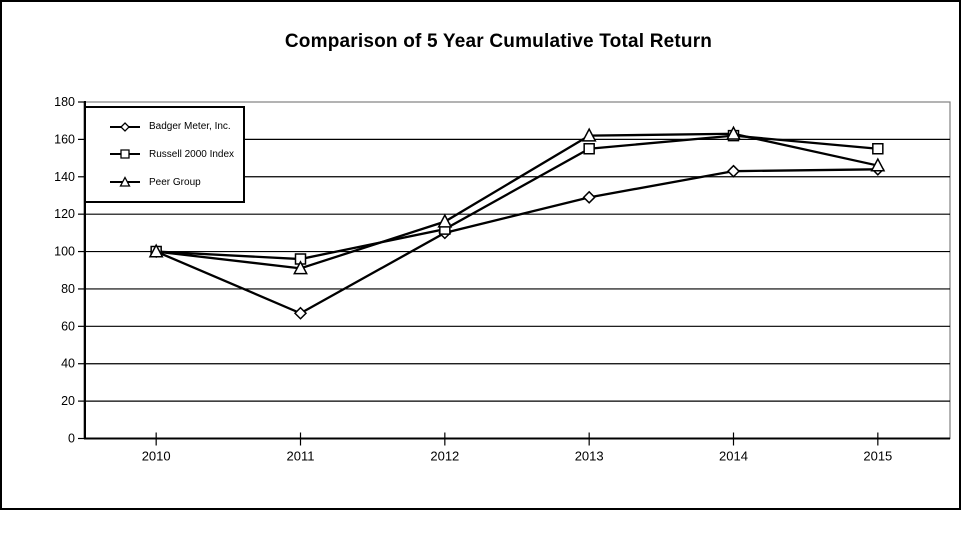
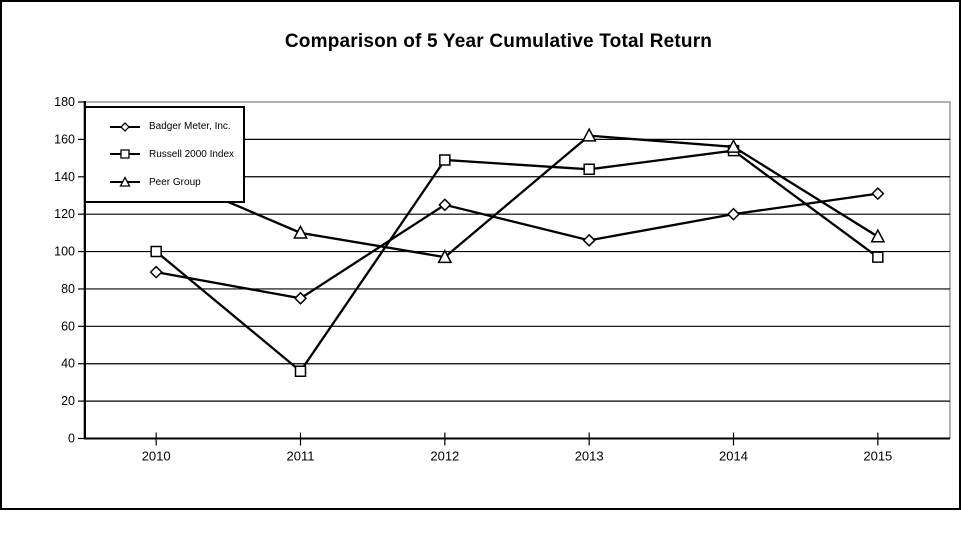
Badger Meter, Inc./2010: 100 -> 89
Peer Group/2010: 100 -> 143
Badger Meter, Inc./2011: 67 -> 75
Russell 2000 Index/2011: 96 -> 36
Peer Group/2011: 91 -> 110
Badger Meter, Inc./2012: 110 -> 125
Russell 2000 Index/2012: 112 -> 149
Peer Group/2012: 116 -> 97
Badger Meter, Inc./2013: 129 -> 106
Russell 2000 Index/2013: 155 -> 144
Badger Meter, Inc./2014: 143 -> 120
Russell 2000 Index/2014: 162 -> 154
Peer Group/2014: 163 -> 156
Badger Meter, Inc./2015: 144 -> 131
Russell 2000 Index/2015: 155 -> 97
Peer Group/2015: 146 -> 108
